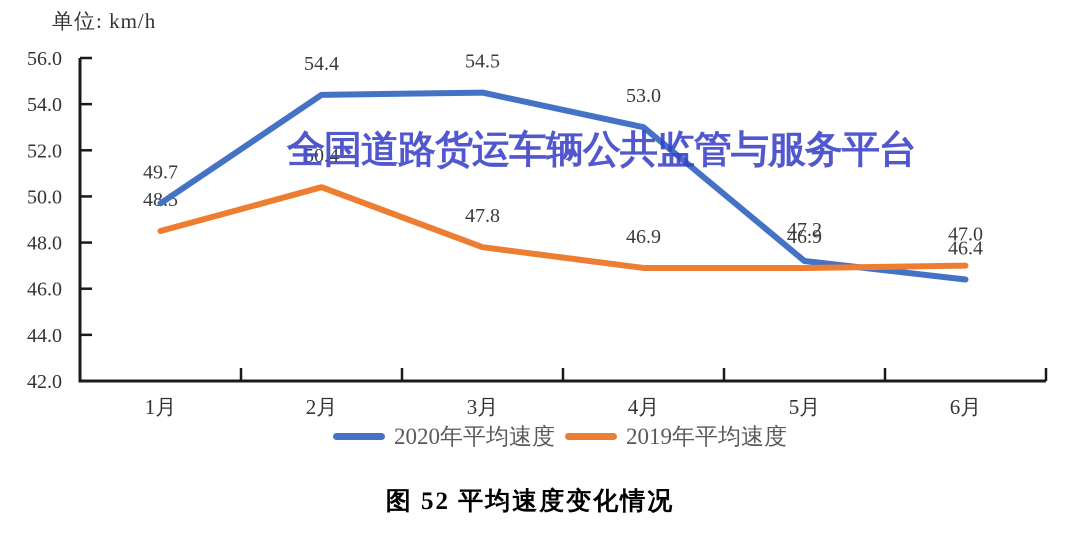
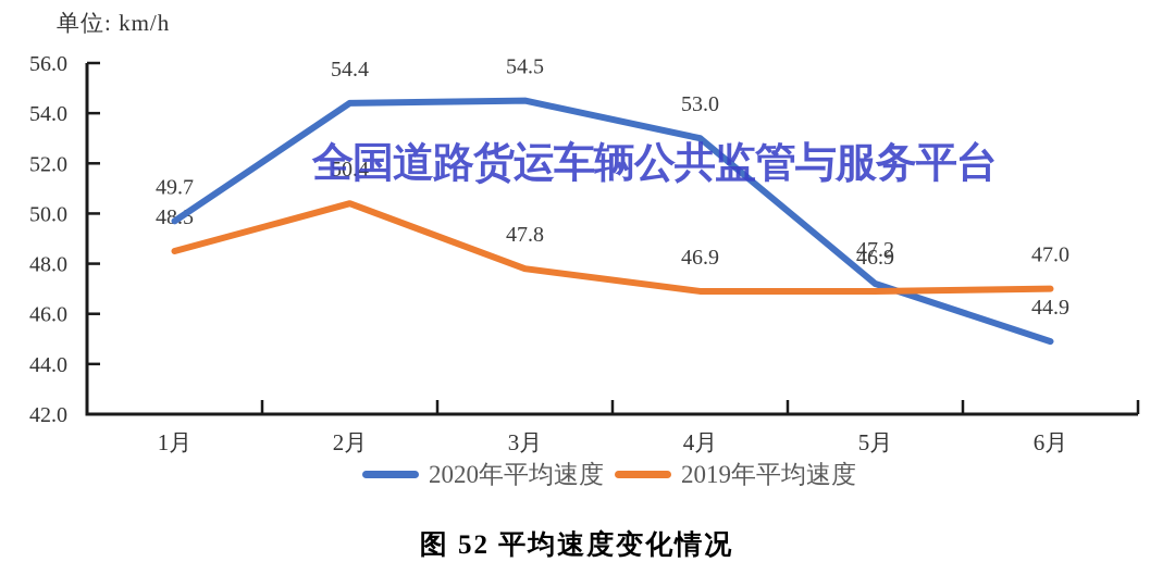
2020年平均速度/6月: 46.4 -> 44.9
